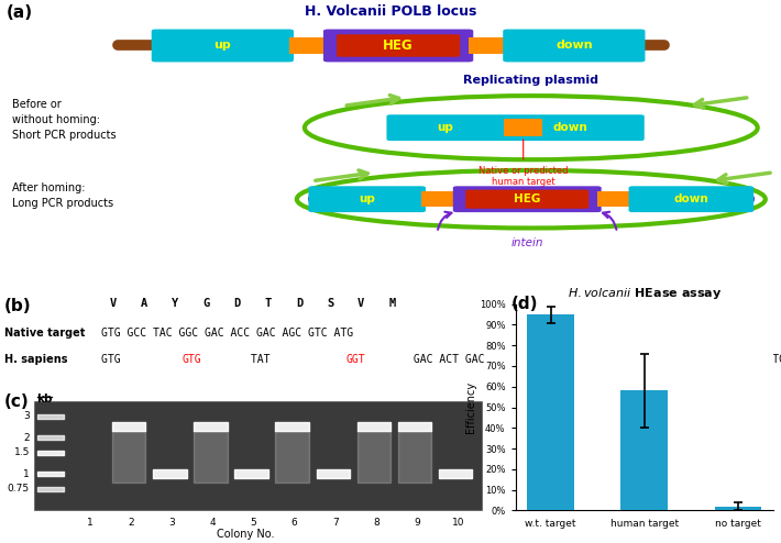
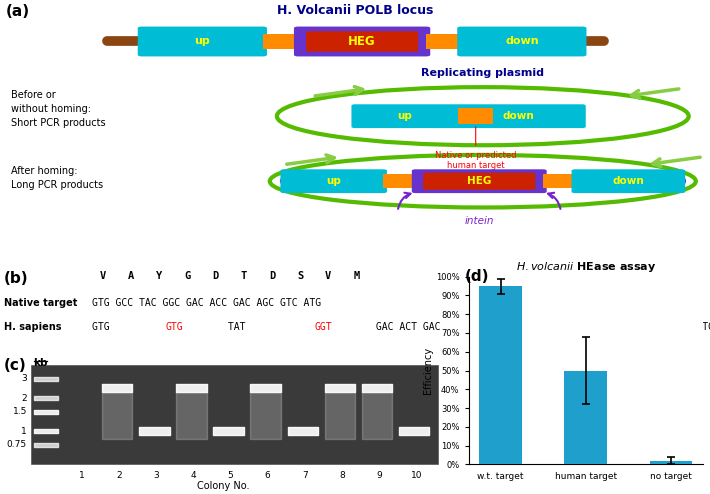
human target: 58% -> 50%
